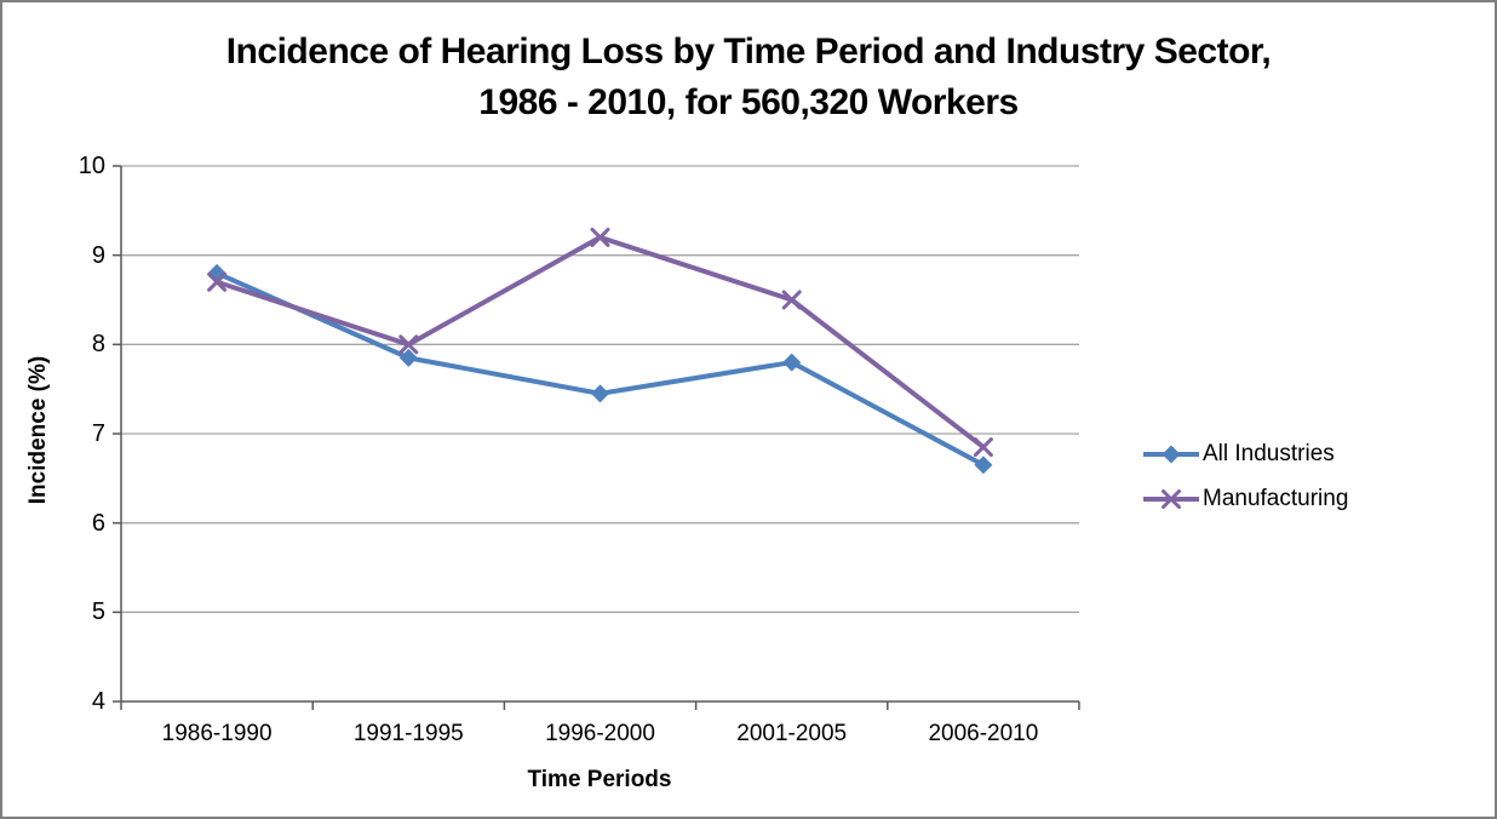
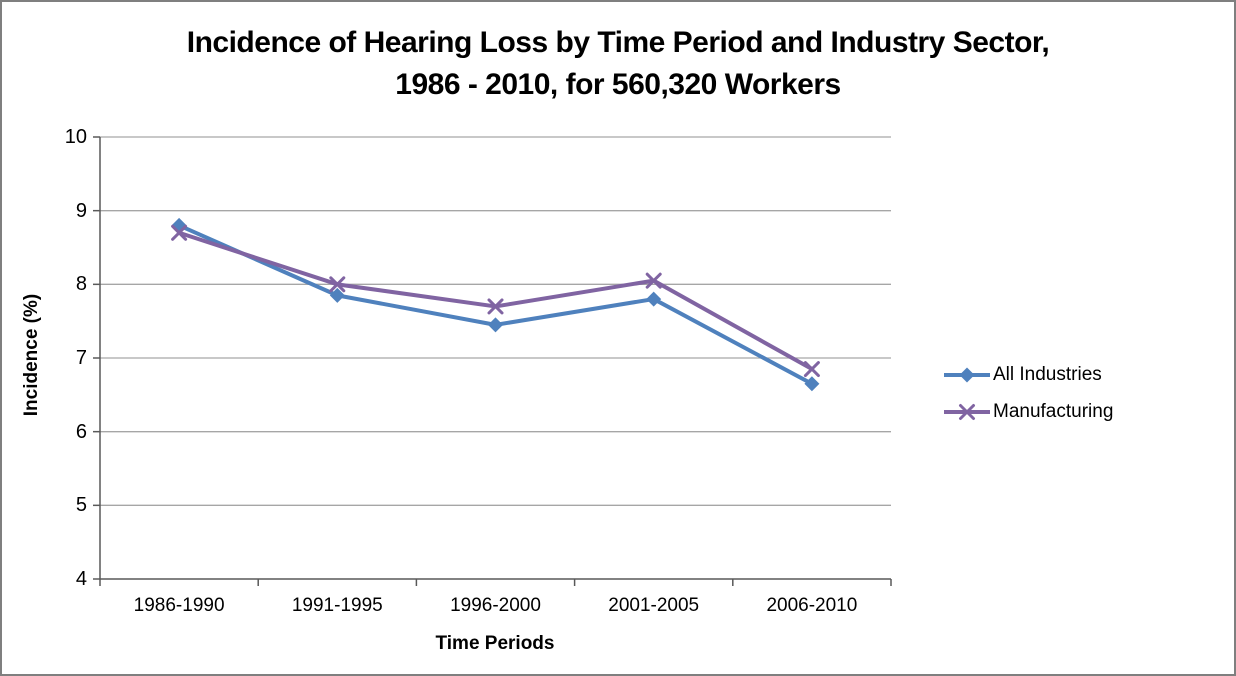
Manufacturing/1996-2000: 9.2 -> 7.7
Manufacturing/2001-2005: 8.5 -> 8.1
